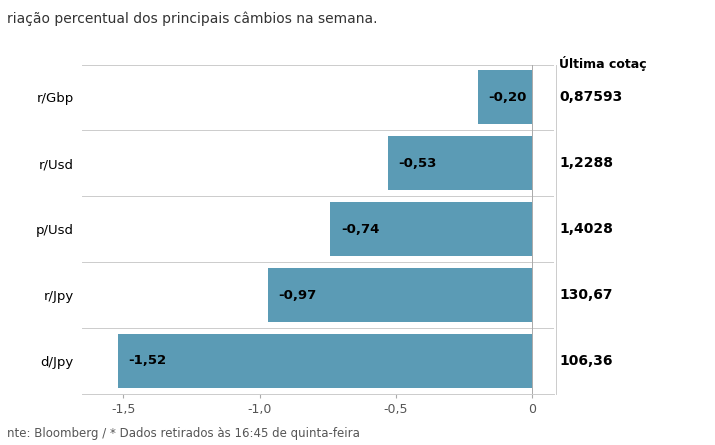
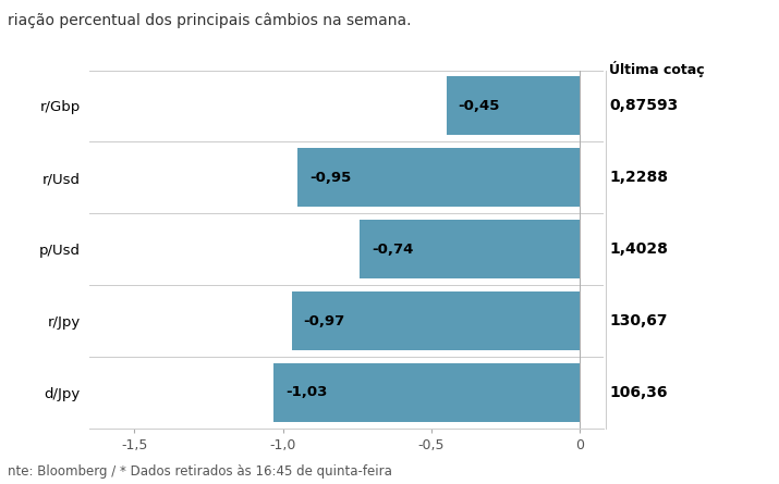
r/Gbp: -0,20 -> -0,45
r/Usd: -0,53 -> -0,95
d/Jpy: -1,52 -> -1,03
